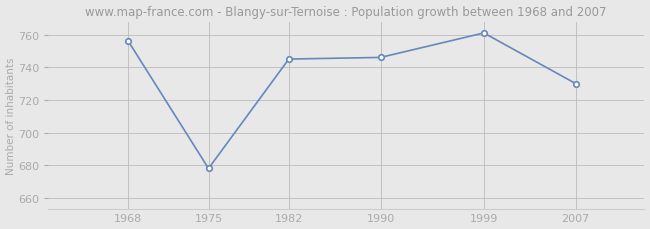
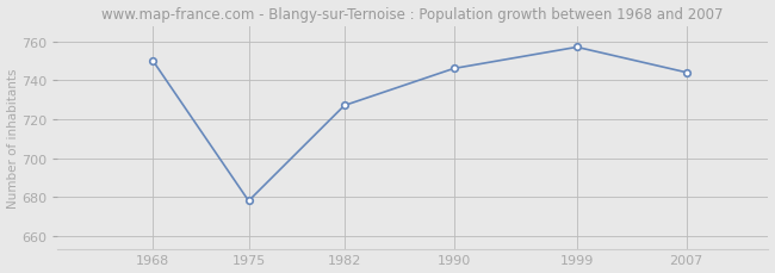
1968: 756 -> 750
1982: 745 -> 727
1999: 761 -> 757
2007: 730 -> 744
